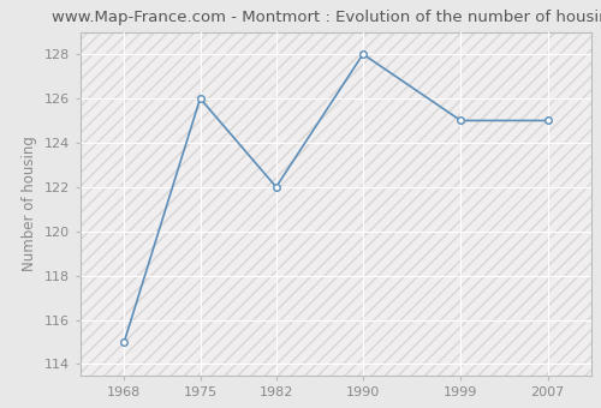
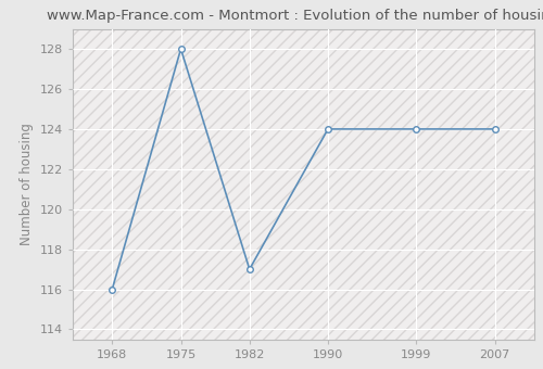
1968: 115 -> 116
1975: 126 -> 128
1982: 122 -> 117
1990: 128 -> 124
1999: 125 -> 124
2007: 125 -> 124
